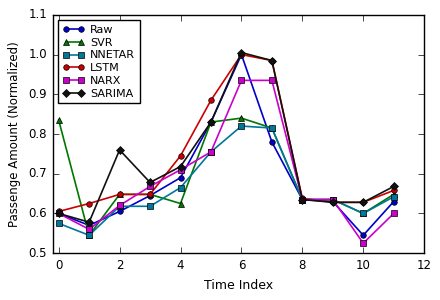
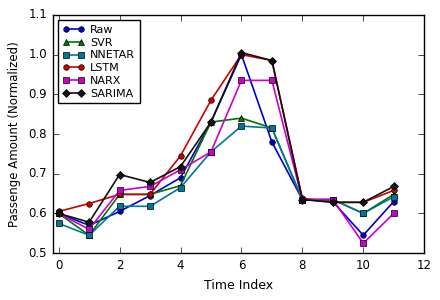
SVR/0: 0.835 -> 0.600
NARX/2: 0.620 -> 0.658
SARIMA/2: 0.760 -> 0.698
SVR/4: 0.625 -> 0.670
